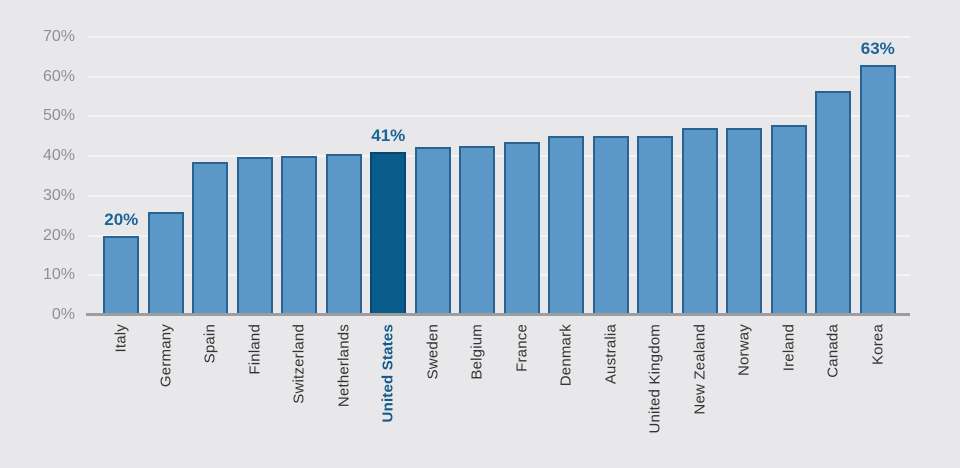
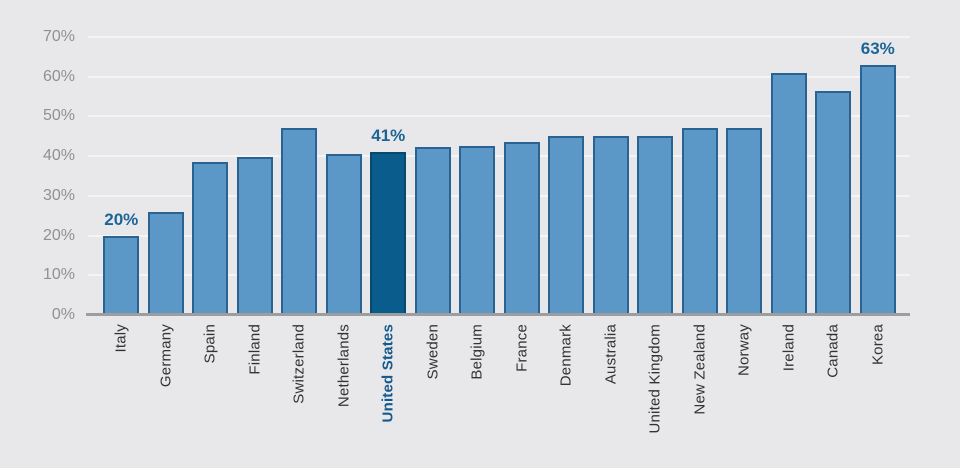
Switzerland: 40% -> 47%
Ireland: 48% -> 61%
